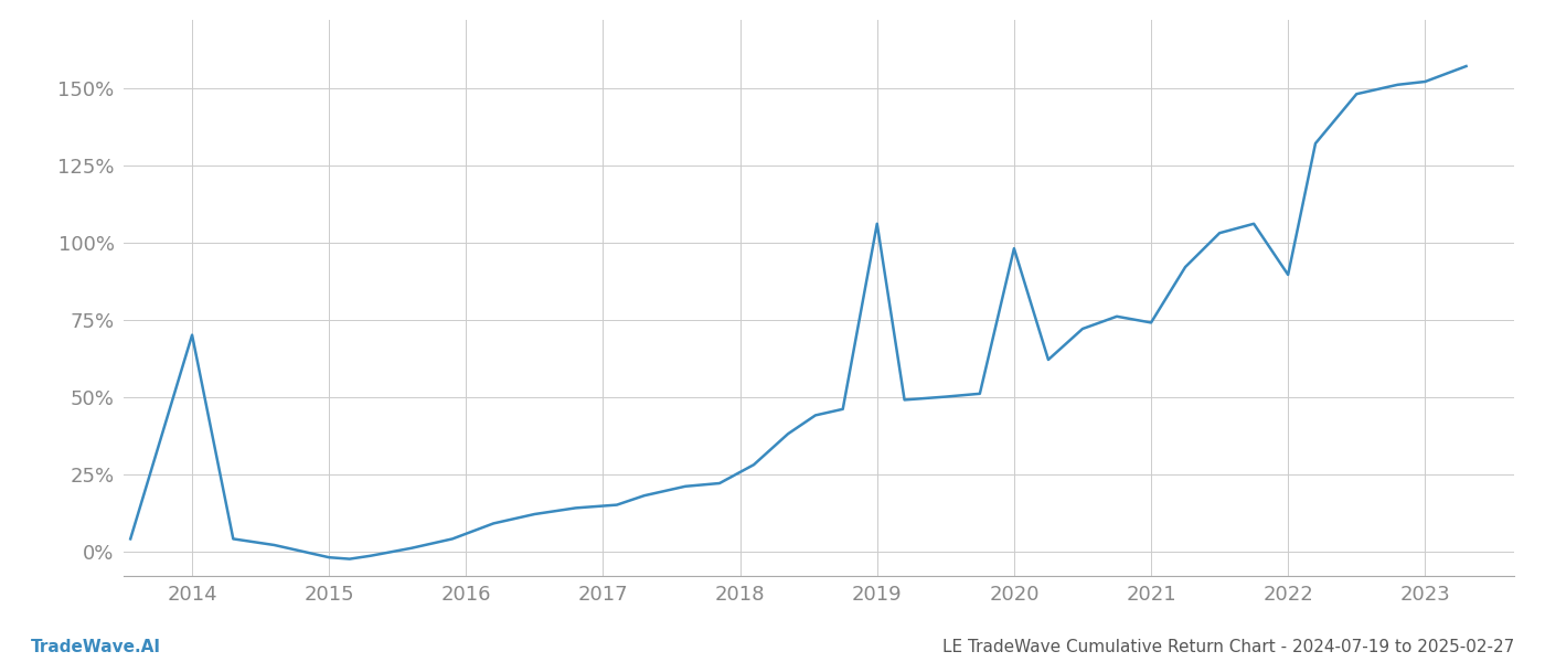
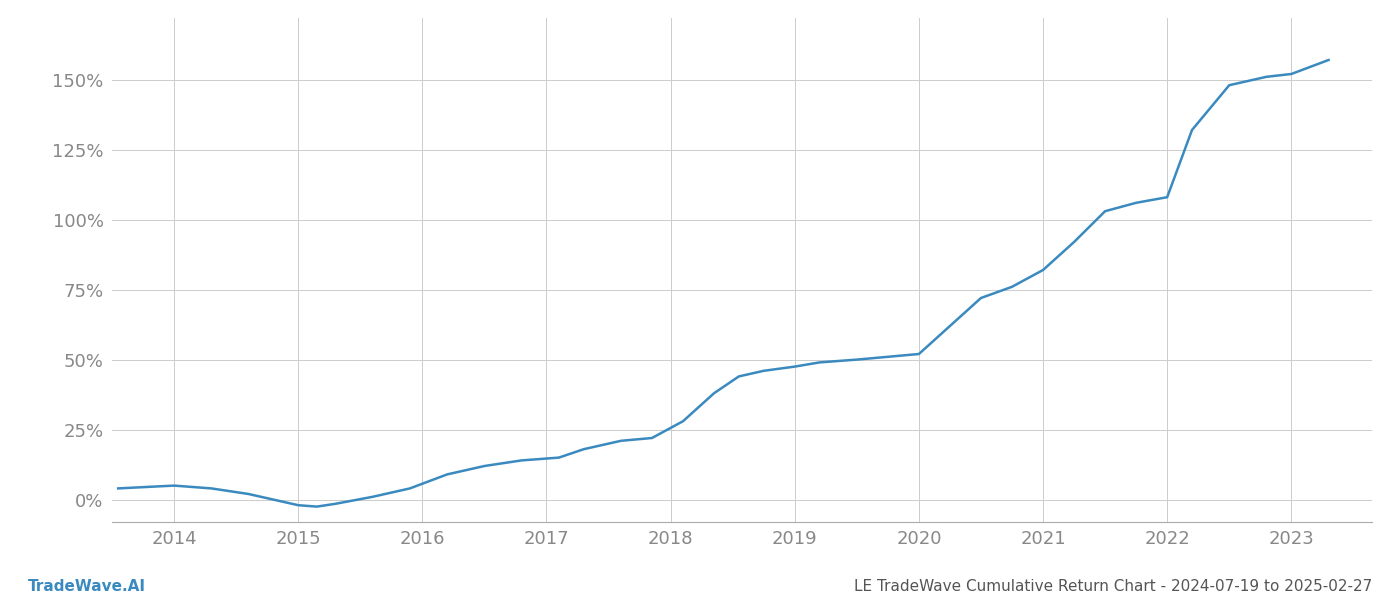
2014: 70.0% -> 5.0%
2019: 106.0% -> 47.5%
2020: 98.0% -> 52.0%
2021: 74.0% -> 82.0%
2022: 89.5% -> 108.0%
